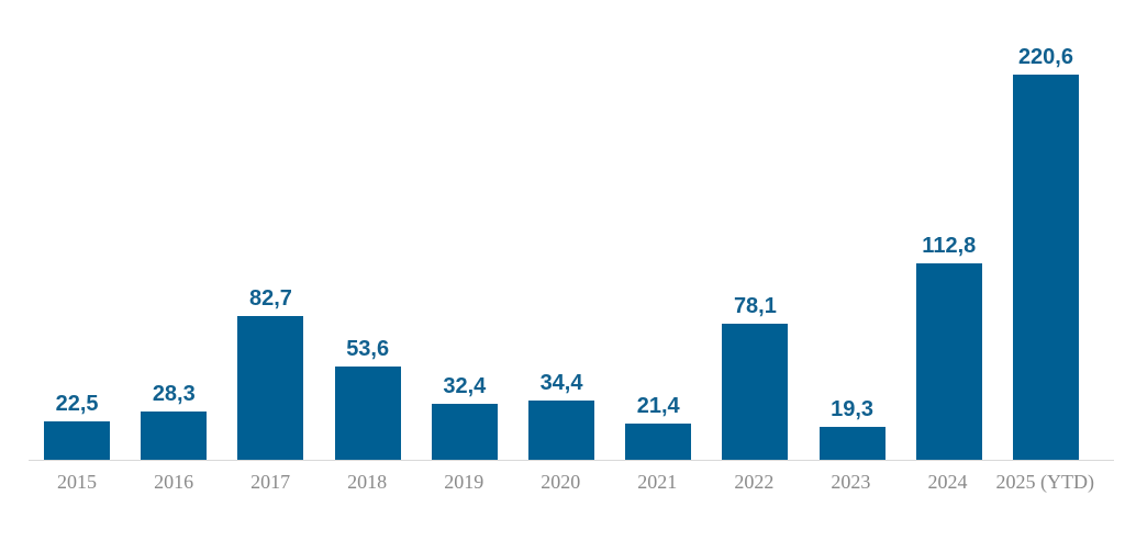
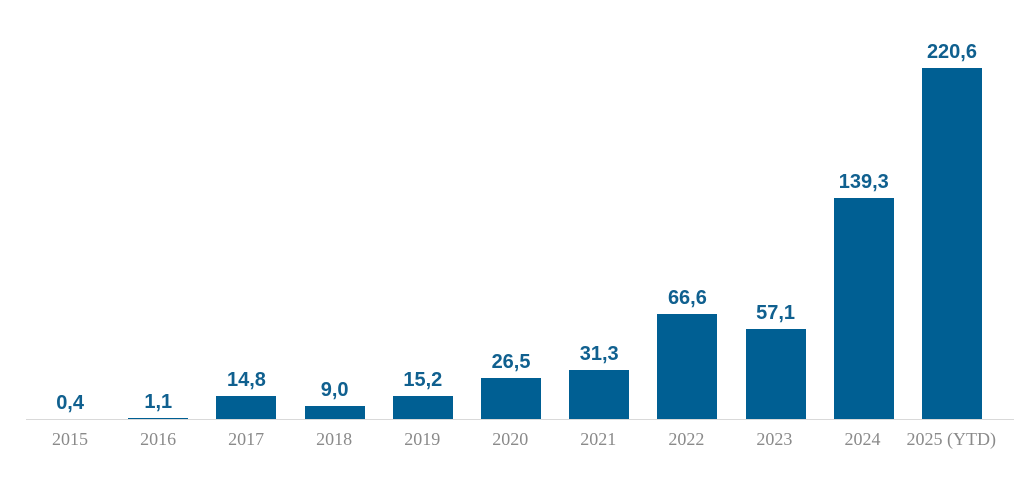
2015: 22,5 -> 0,4
2016: 28,3 -> 1,1
2017: 82,7 -> 14,8
2018: 53,6 -> 9,0
2019: 32,4 -> 15,2
2020: 34,4 -> 26,5
2021: 21,4 -> 31,3
2022: 78,1 -> 66,6
2023: 19,3 -> 57,1
2024: 112,8 -> 139,3
